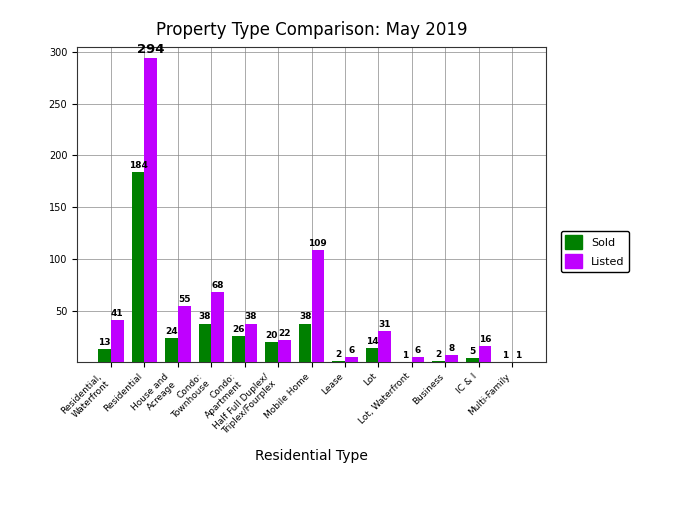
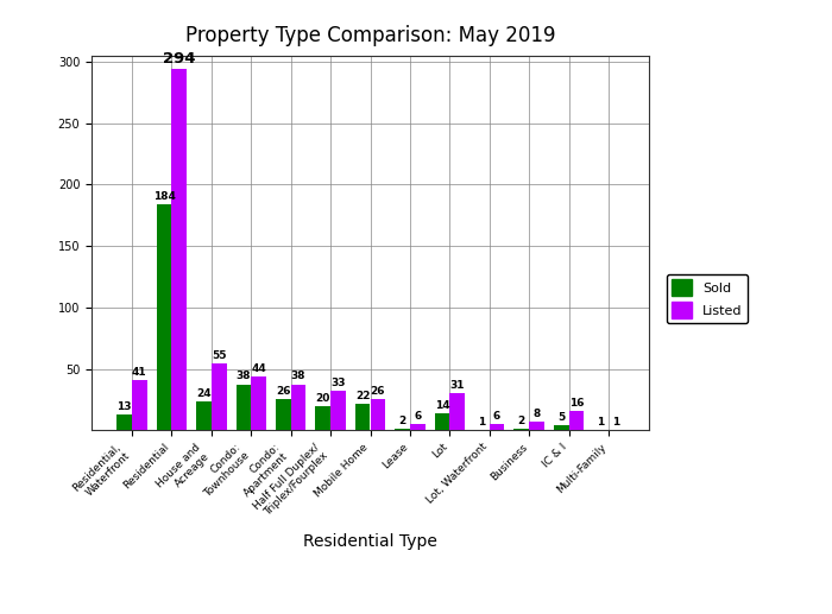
Listed/Condo: Townhouse: 68 -> 44
Listed/Half Full Duplex/ Triplex/Fourplex: 22 -> 33
Sold/Mobile Home: 38 -> 22
Listed/Mobile Home: 109 -> 26
